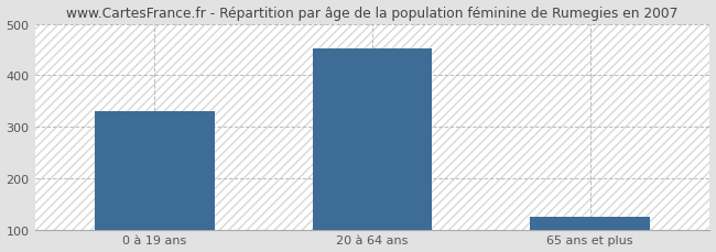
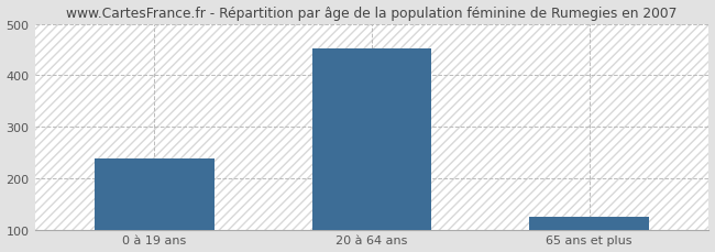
0 à 19 ans: 330 -> 238
